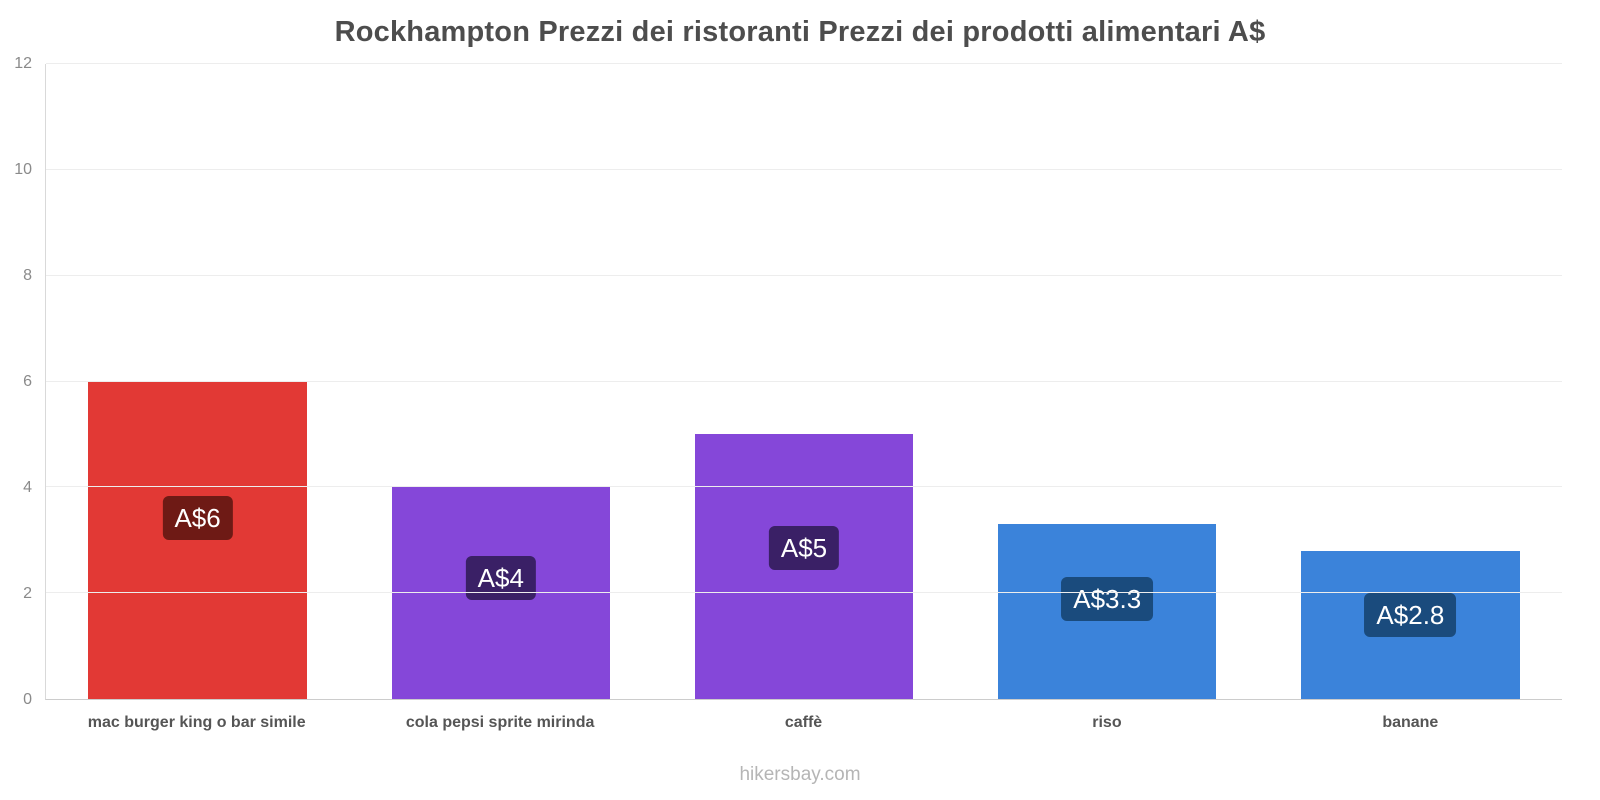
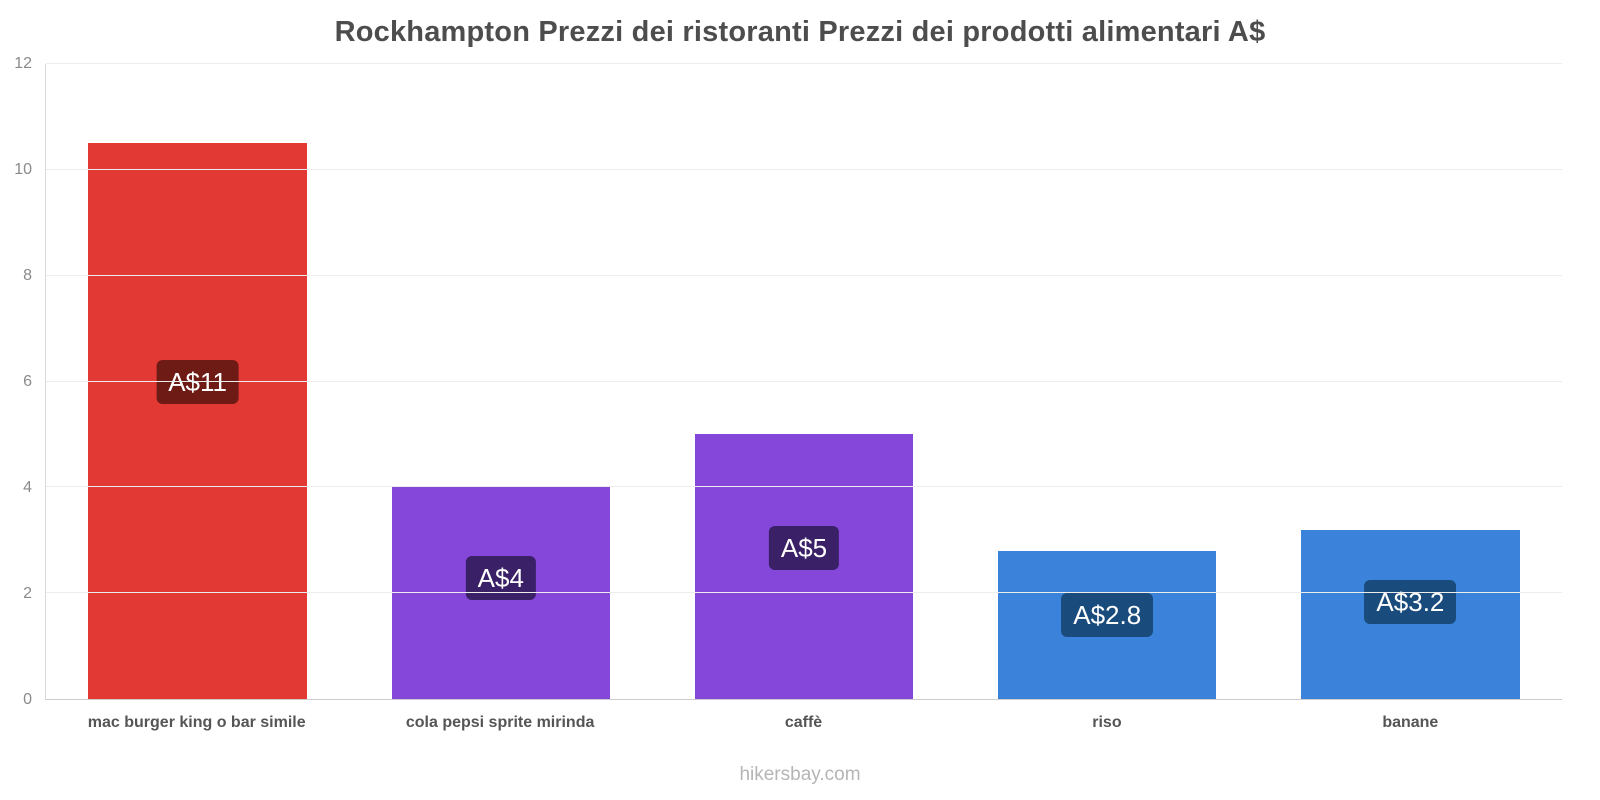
mac burger king o bar simile: 6 -> 11
riso: 3.3 -> 2.8
banane: 2.8 -> 3.2
